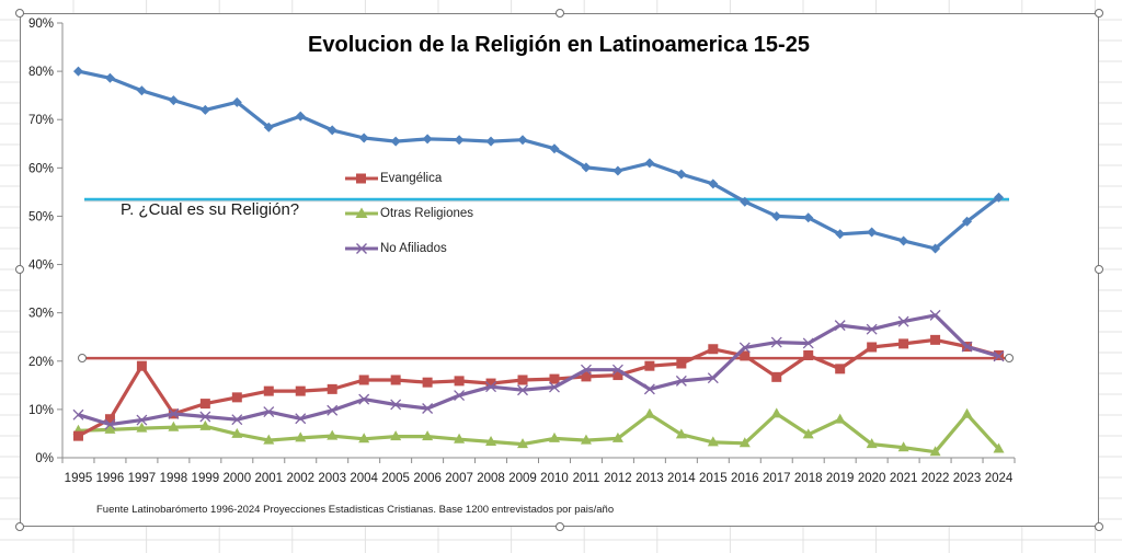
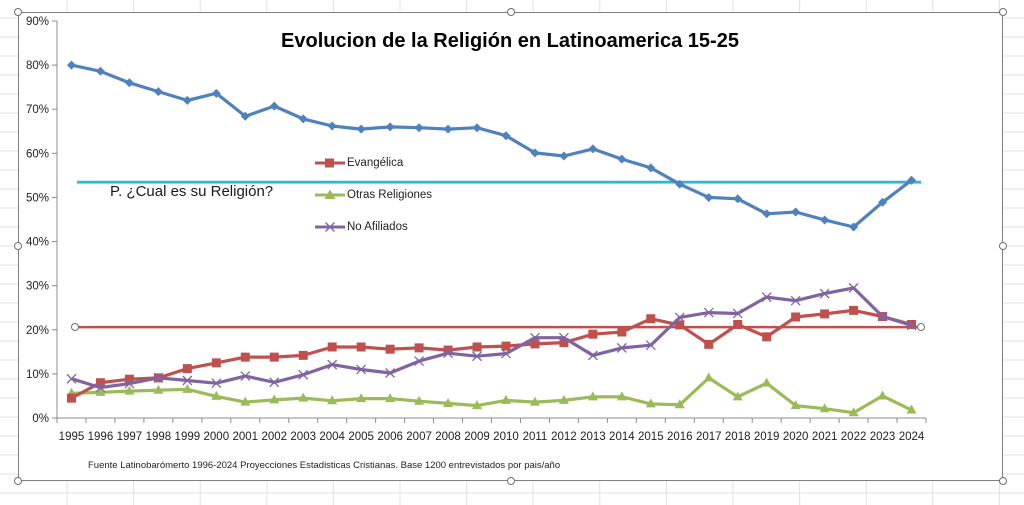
Evangélica/1997: 19% -> 9%
Otras Religiones/2013: 9% -> 5%
Otras Religiones/2023: 9% -> 5%
